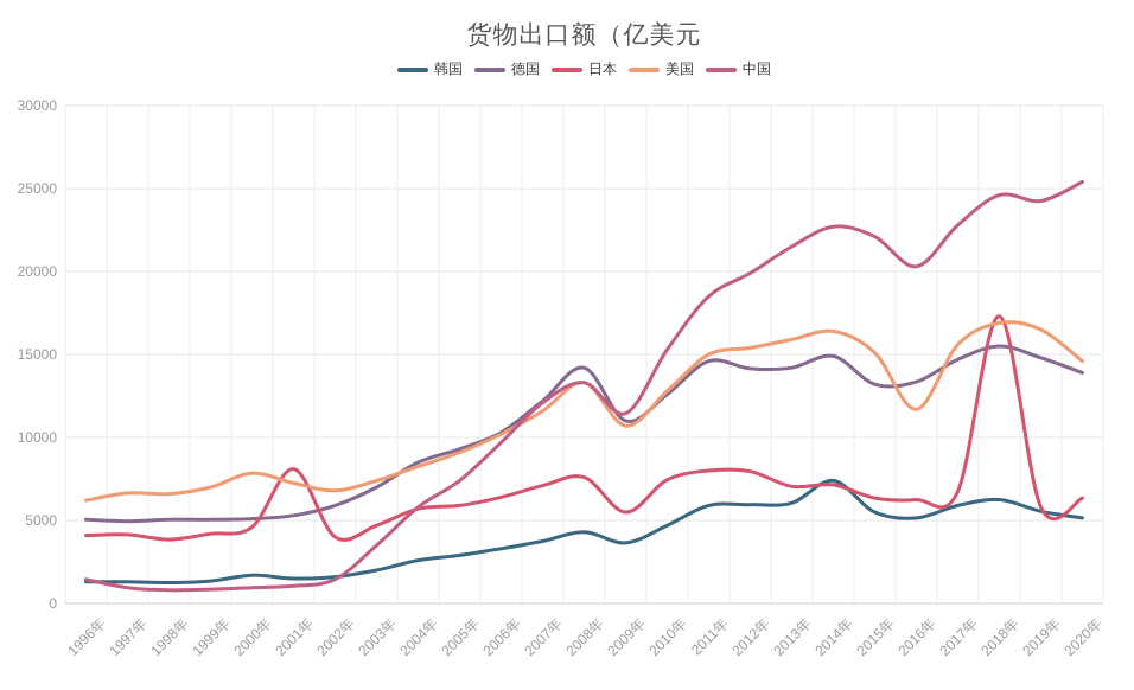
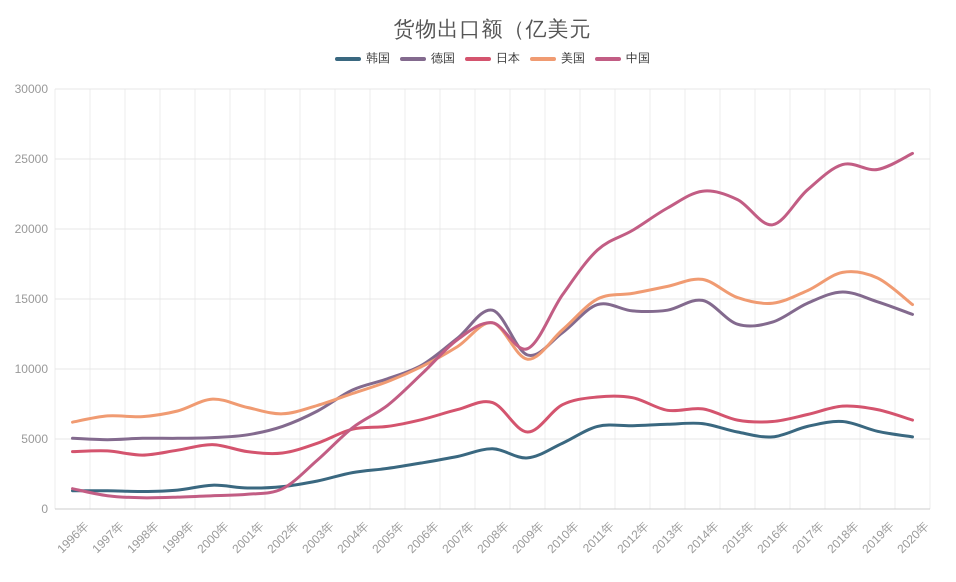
日本/2001年: 8100 -> 4100
韩国/2014年: 7400 -> 6100
美国/2016年: 11700 -> 14700
日本/2018年: 17300 -> 7400
日本/2019年: 5800 -> 7100
